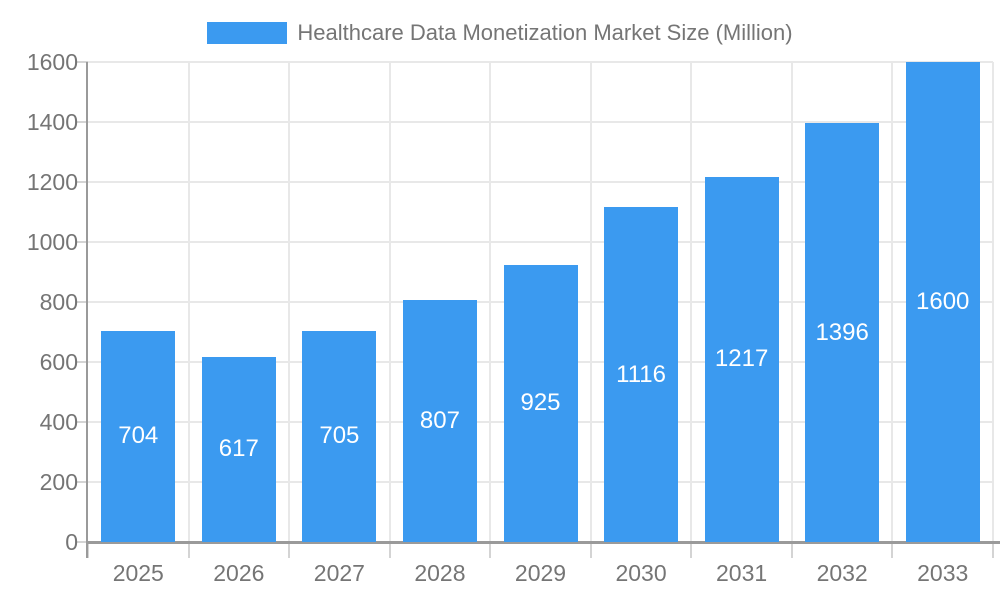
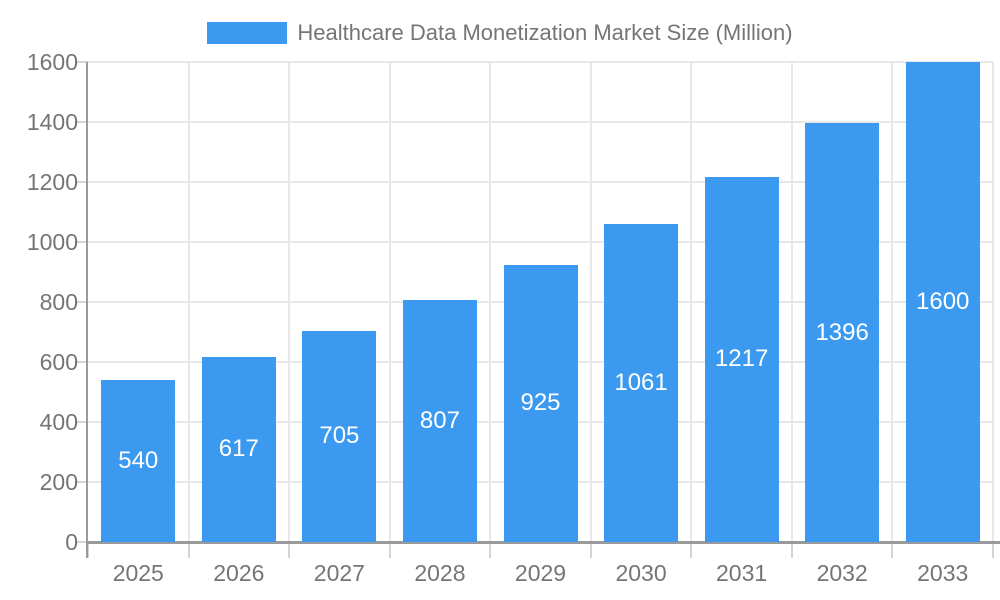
2025: 704 -> 540
2030: 1116 -> 1061
